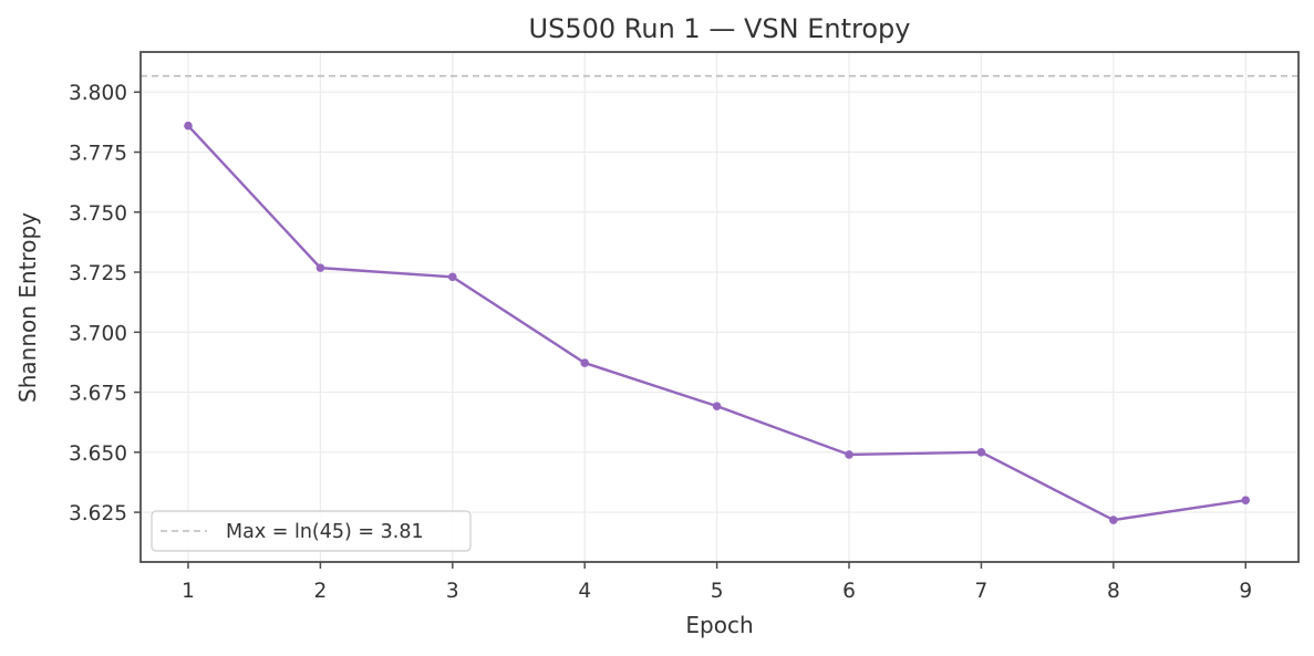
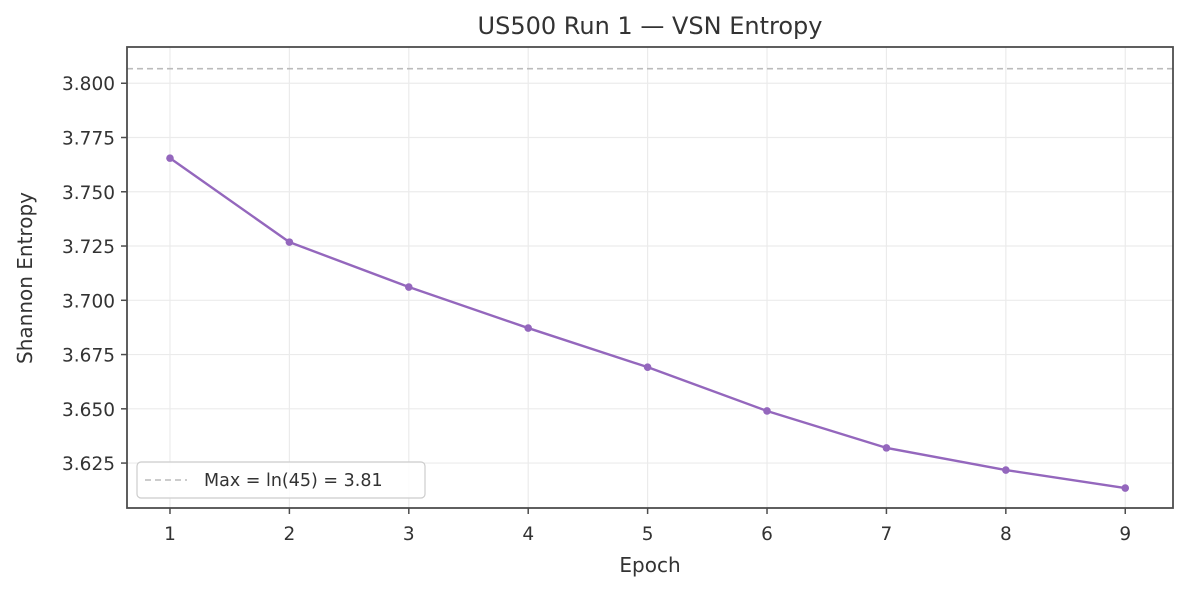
1: 3.786 -> 3.765
3: 3.723 -> 3.706
7: 3.650 -> 3.632
9: 3.630 -> 3.614
